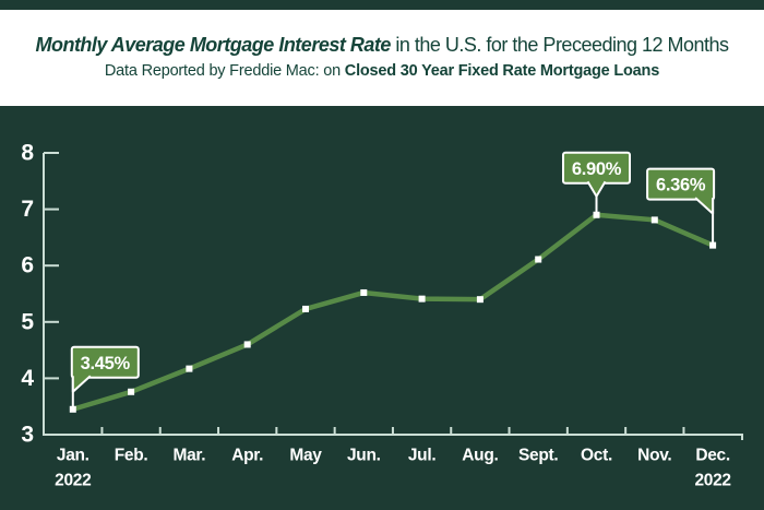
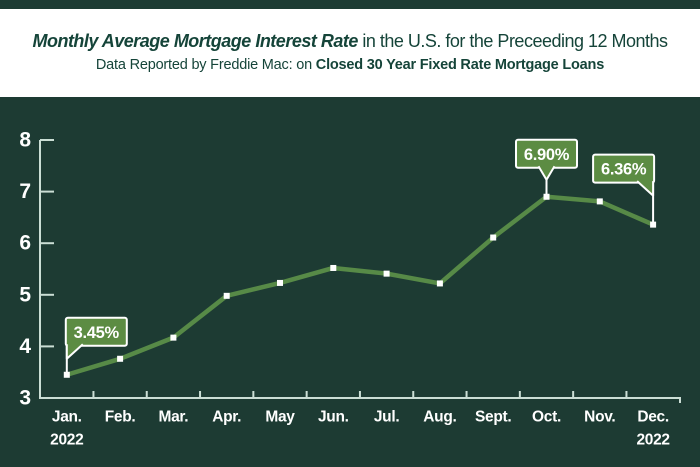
Apr.: 4.6 -> 5.0
Aug.: 5.4 -> 5.2
